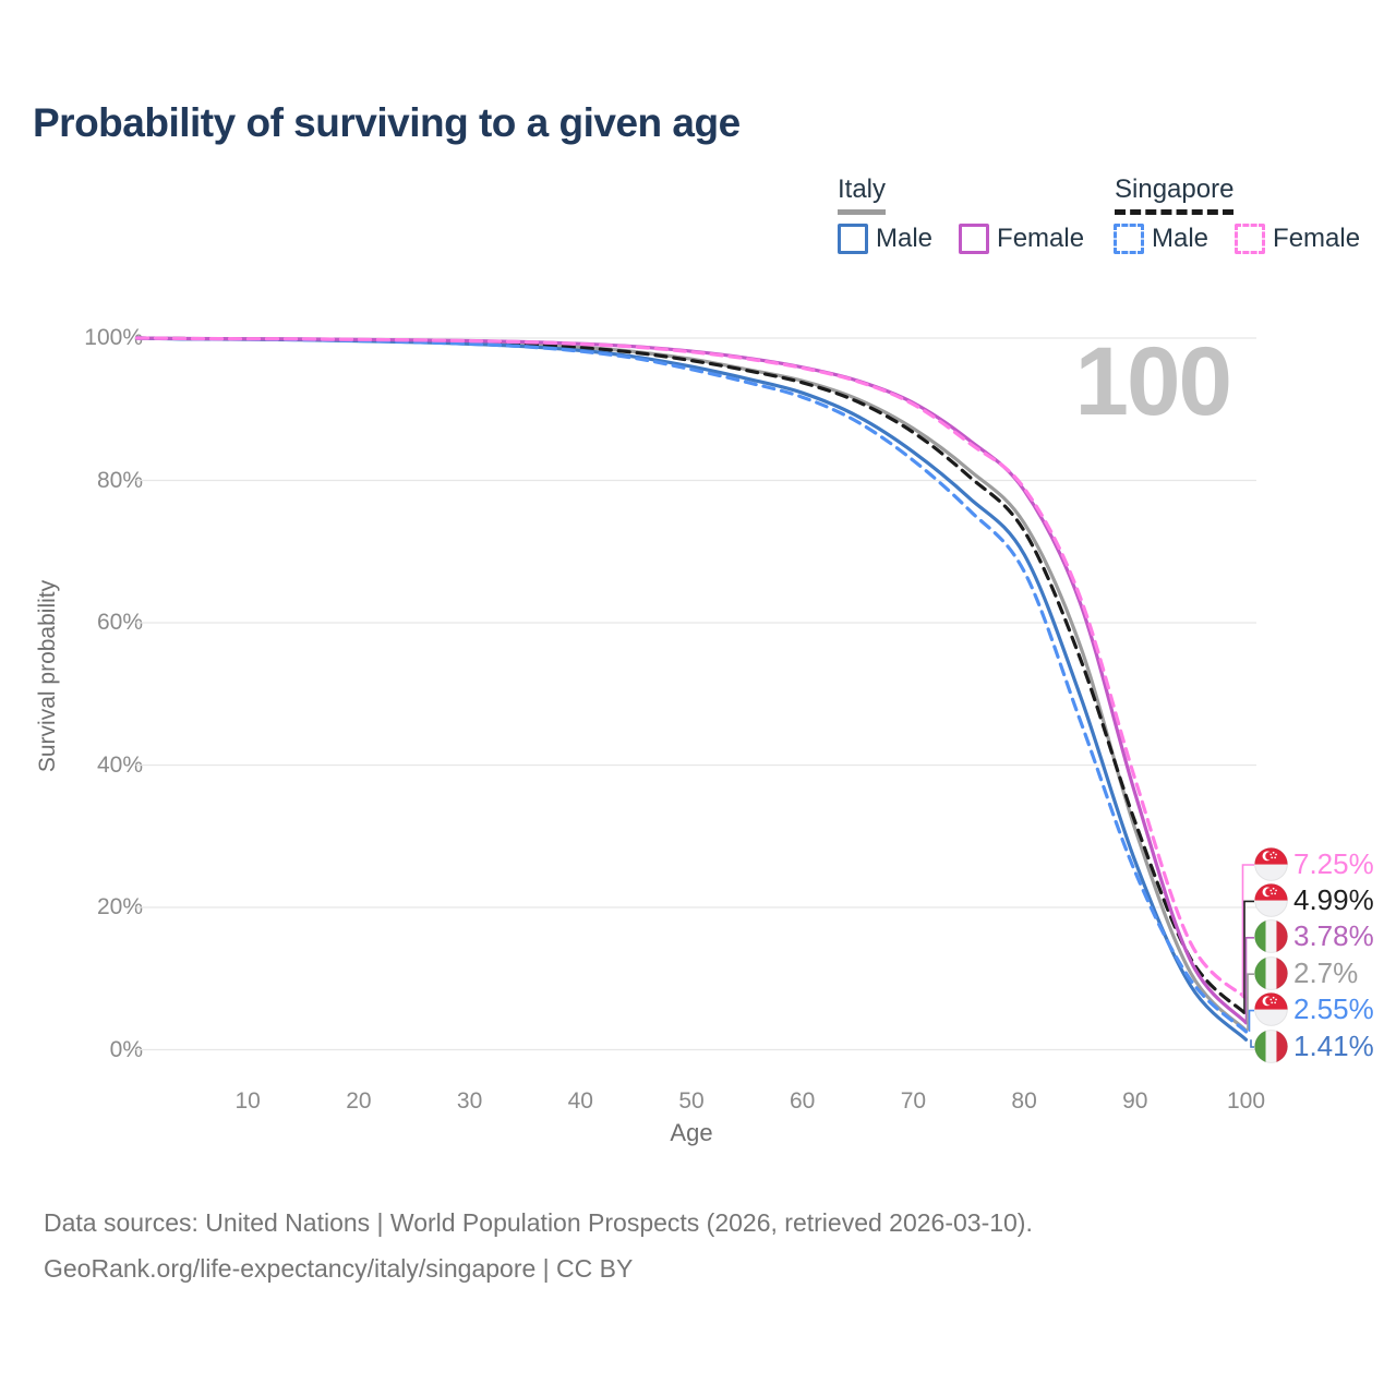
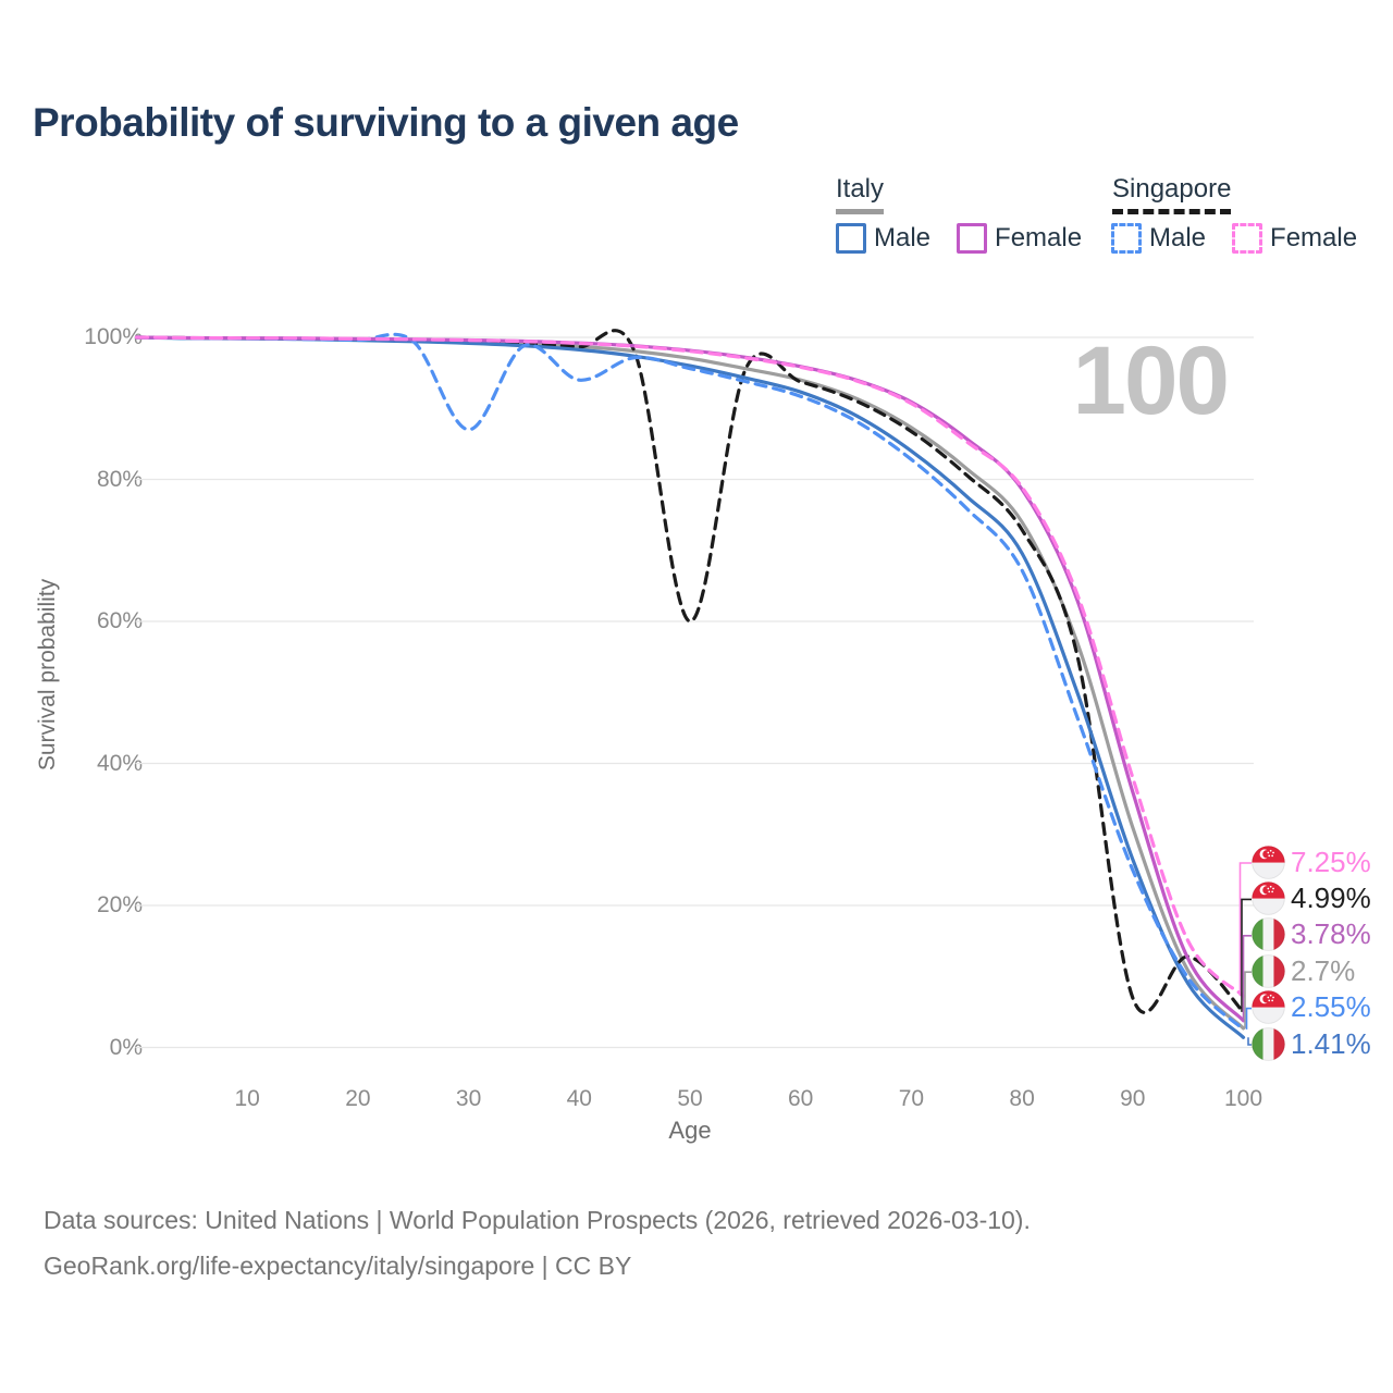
Singapore Male/30: 99% -> 87%
Singapore Male/40: 98% -> 94%
Singapore/50: 97% -> 60%
Singapore/90: 32% -> 7%
